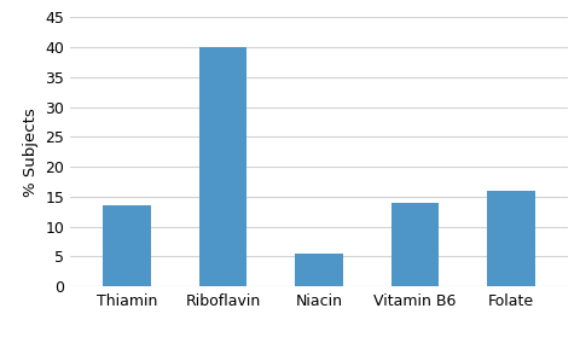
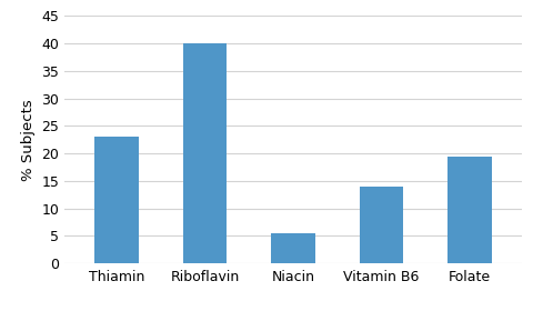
Thiamin: 13.5 -> 23.0
Folate: 16.0 -> 19.5
